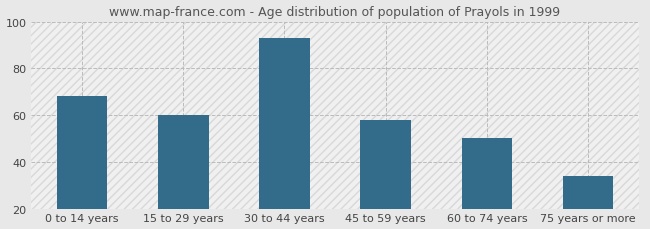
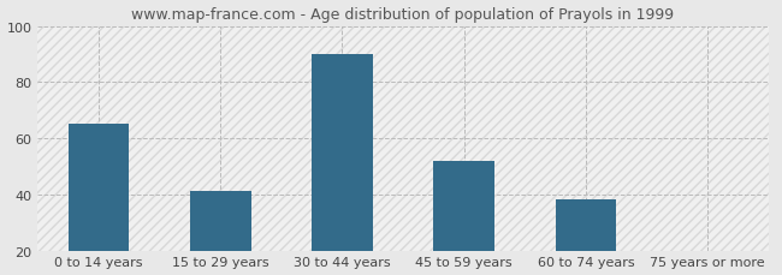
0 to 14 years: 68 -> 65
15 to 29 years: 60 -> 41
30 to 44 years: 93 -> 90
45 to 59 years: 58 -> 52
60 to 74 years: 50 -> 38
75 years or more: 34 -> 20
